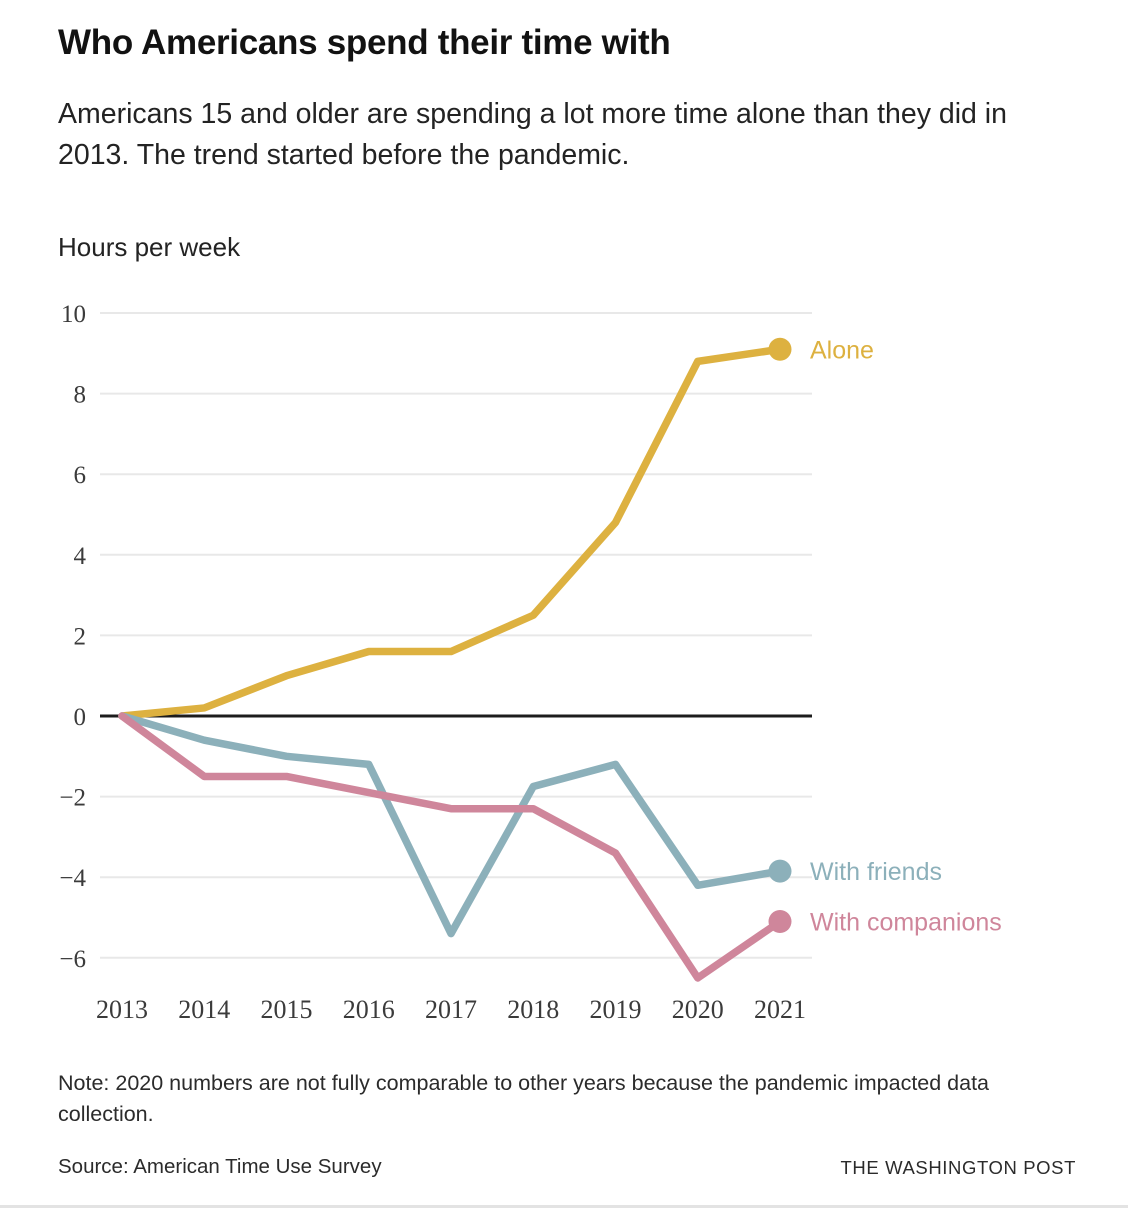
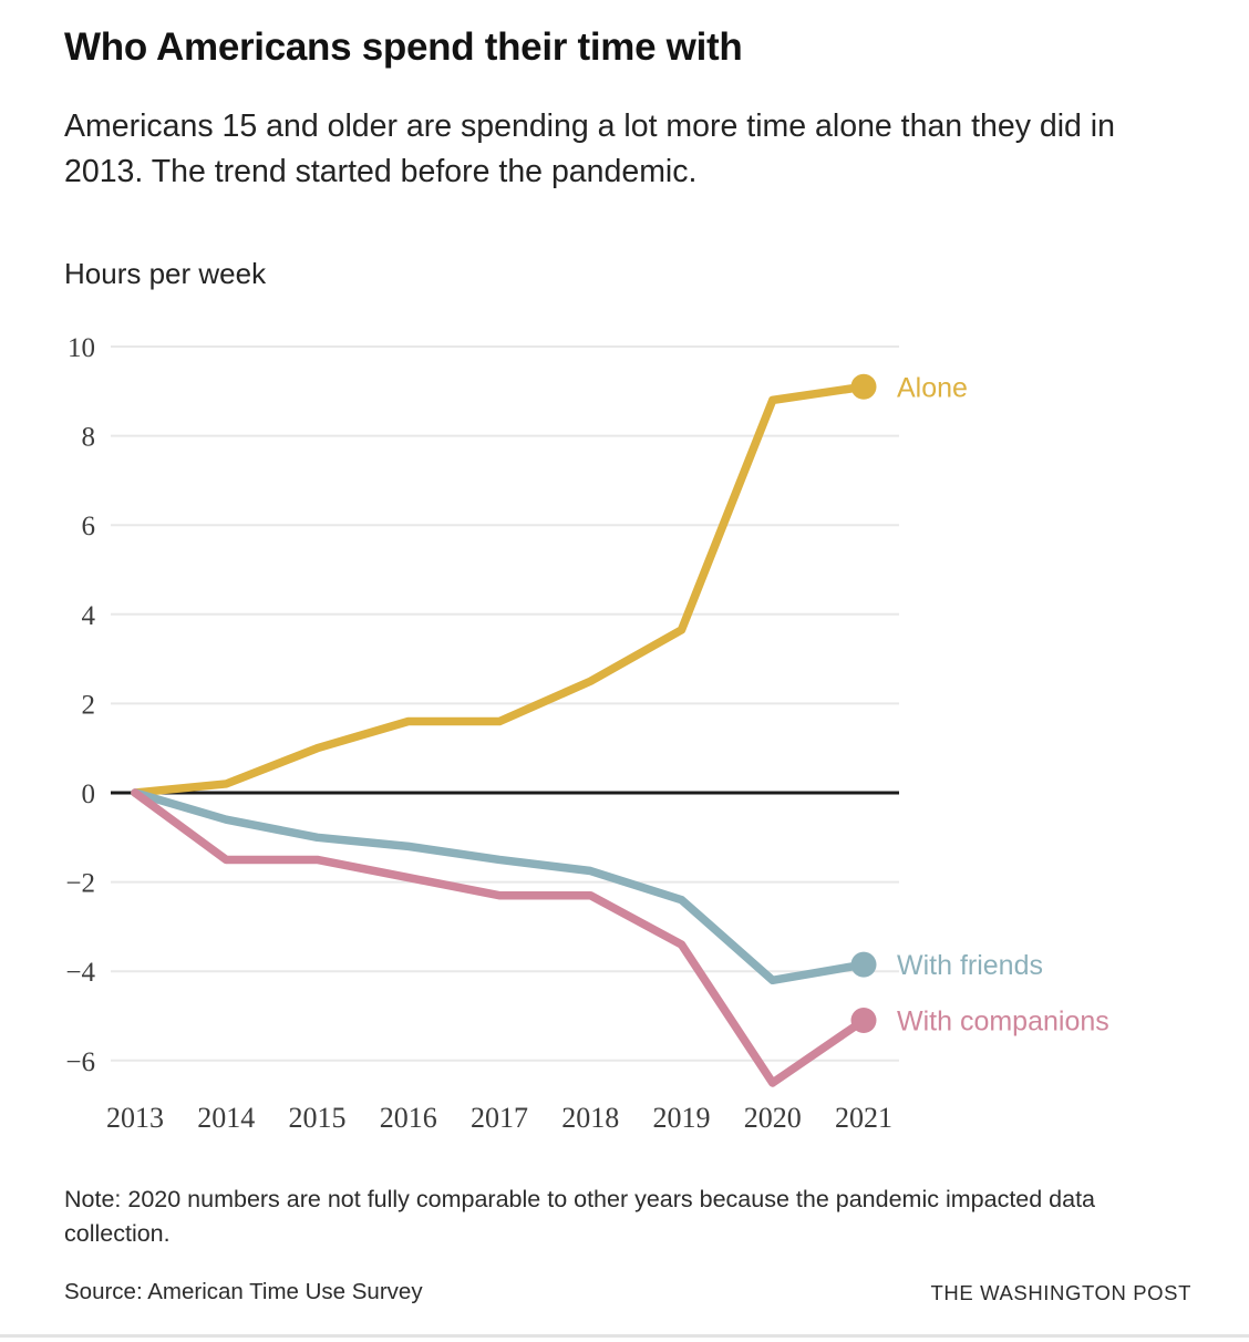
With friends/2017: -5.4 -> -1.5
Alone/2019: 4.8 -> 3.6
With friends/2019: -1.2 -> -2.4
